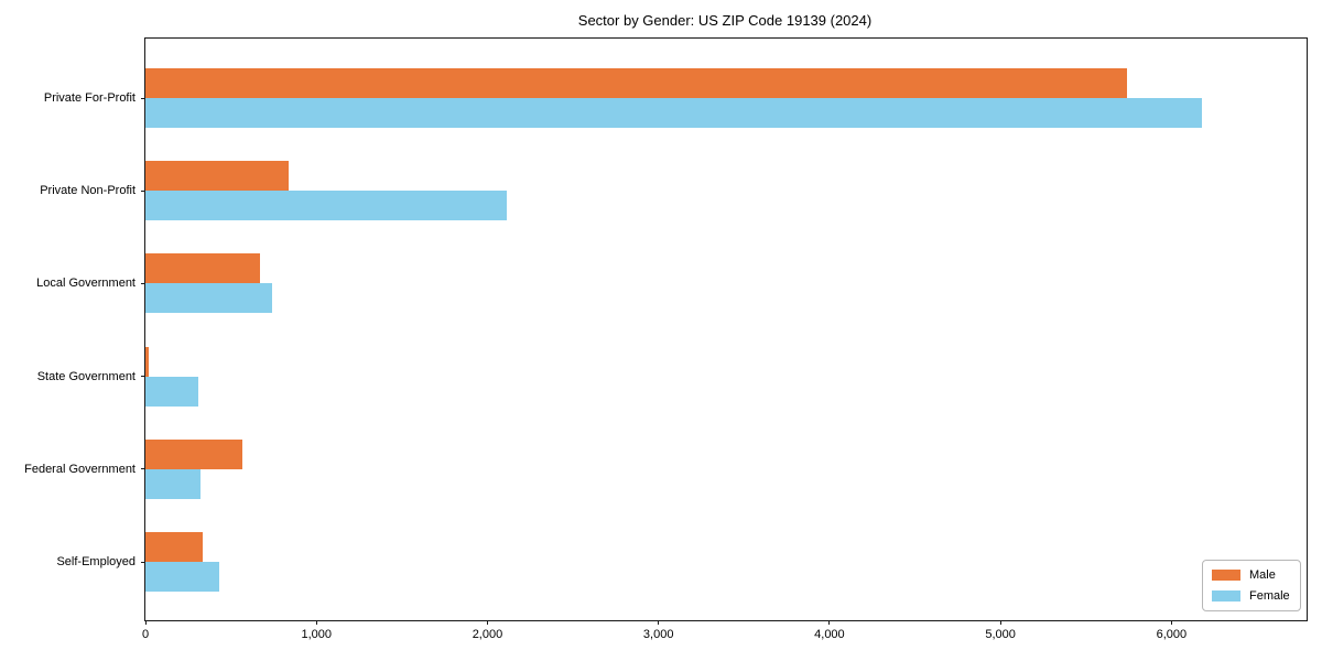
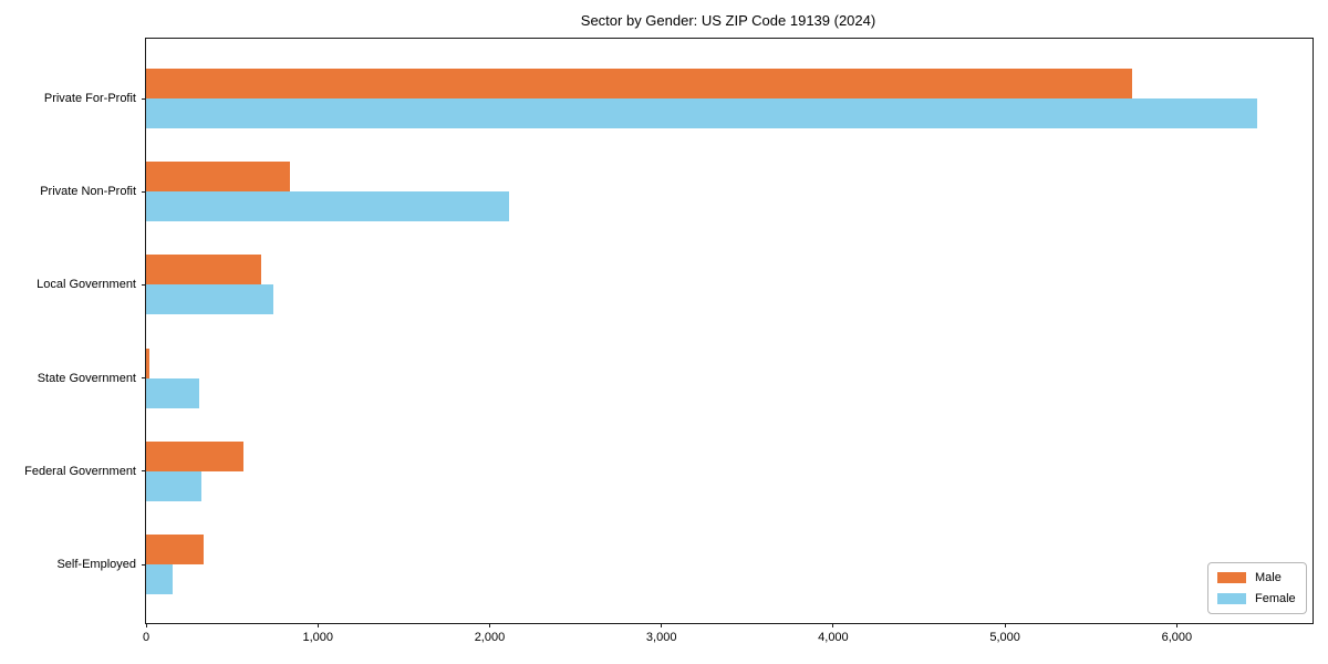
Female/Private For-Profit: 6180 -> 6470
Female/Self-Employed: 430 -> 160
